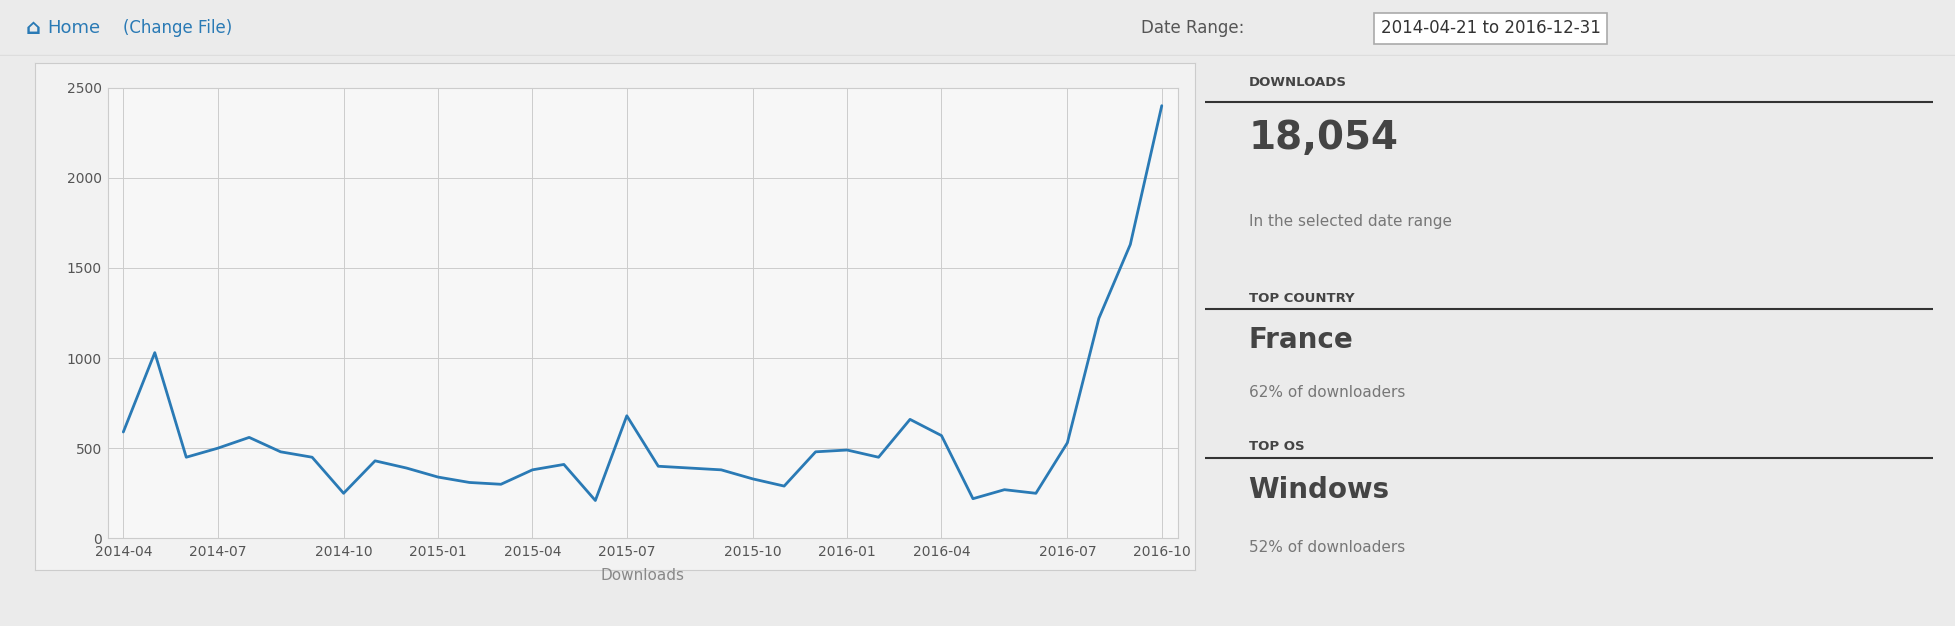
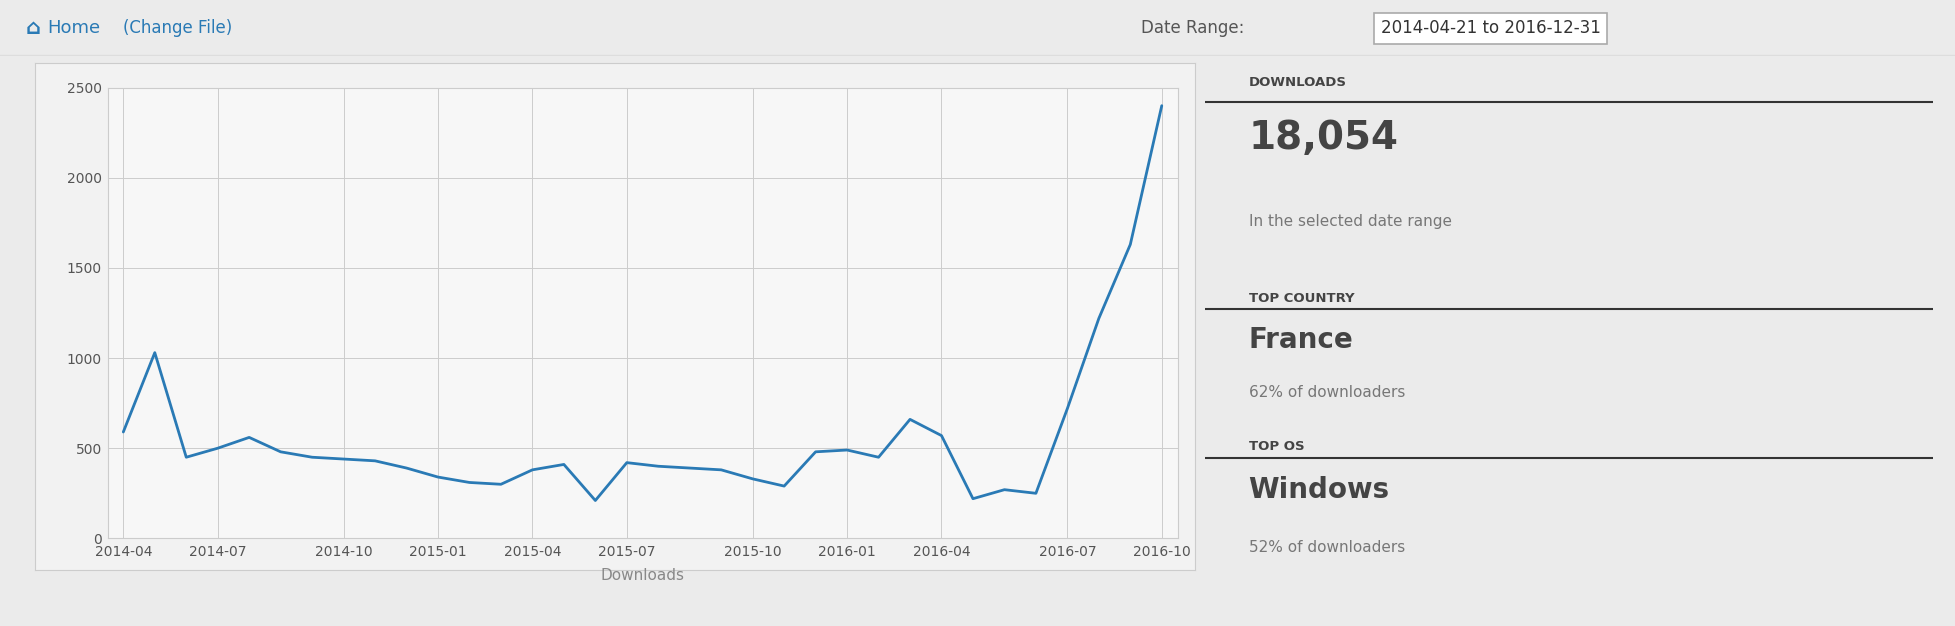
2014-10: 250 -> 440
2015-07: 680 -> 420
2016-07: 530 -> 720
